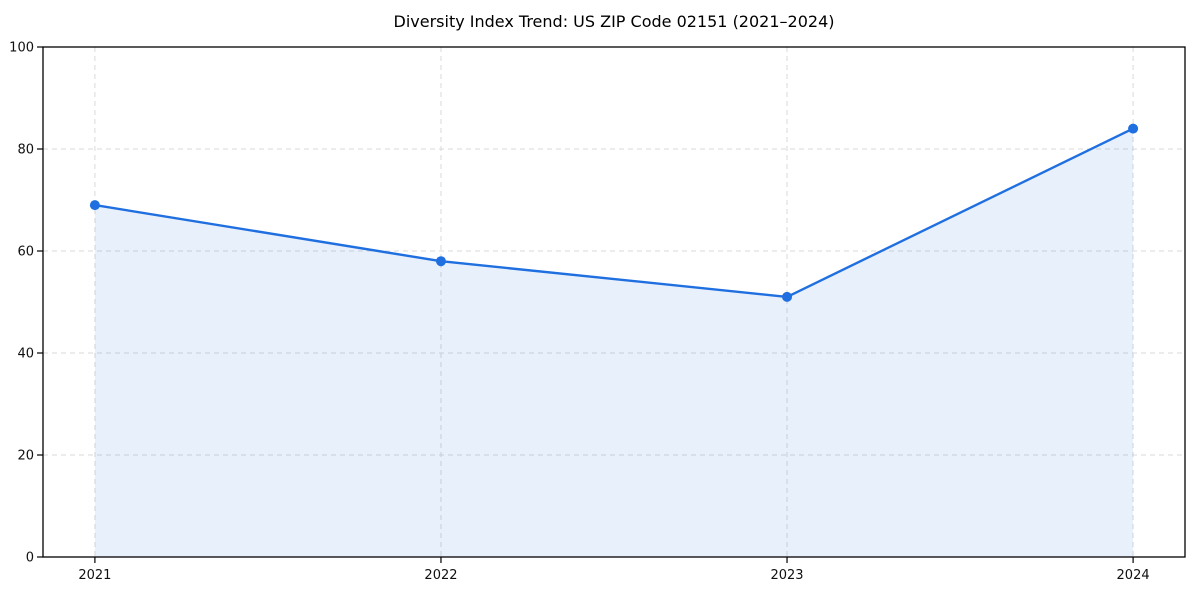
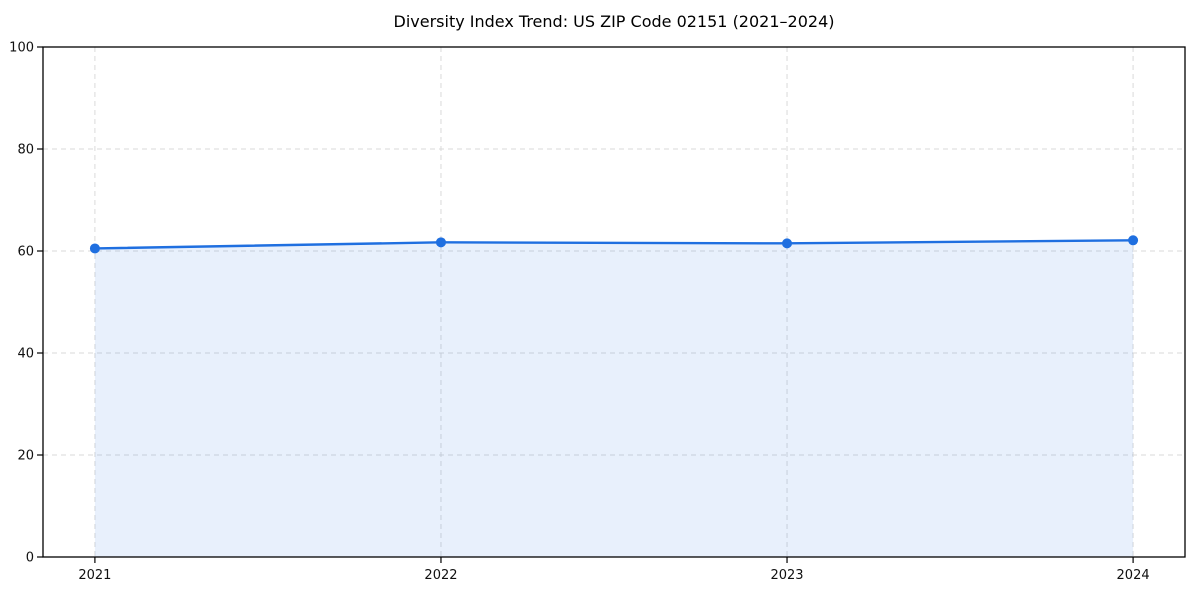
2021: 69 -> 60
2022: 58 -> 62
2023: 51 -> 62
2024: 84 -> 62
